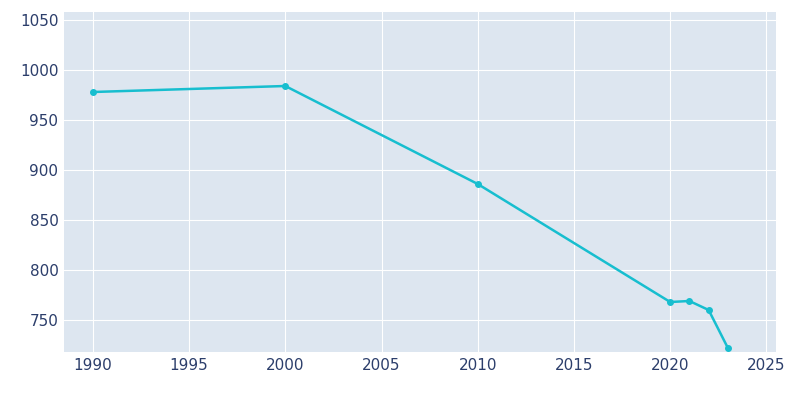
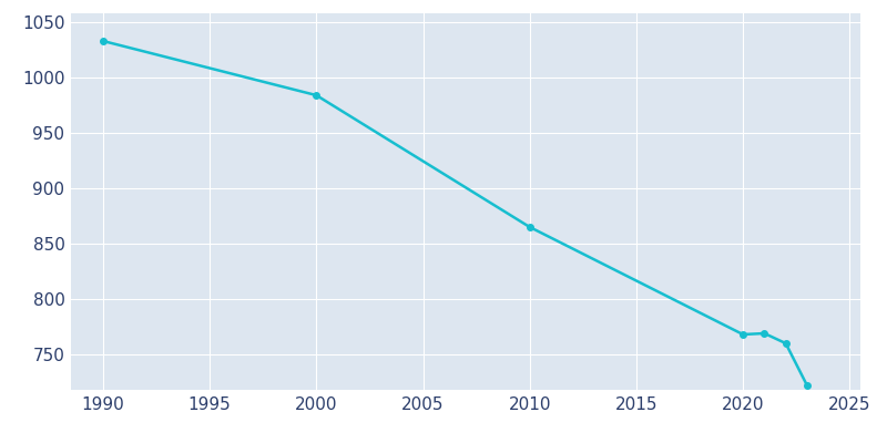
1990: 978 -> 1033
2010: 886 -> 865
